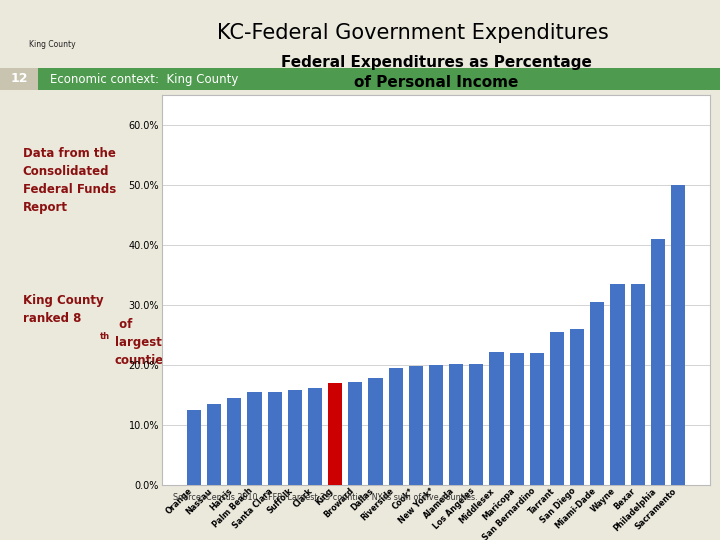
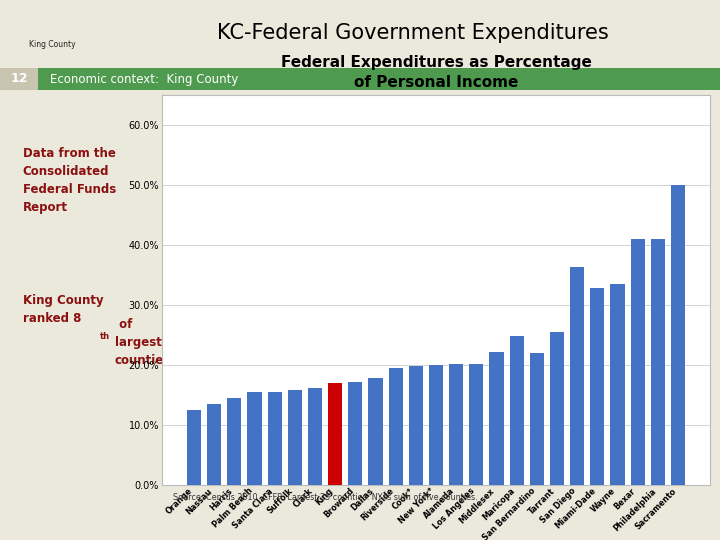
Maricopa: 22.0% -> 24.8%
San Diego: 26.0% -> 36.4%
Miami-Dade: 30.5% -> 32.8%
Bexar: 33.5% -> 41.0%
